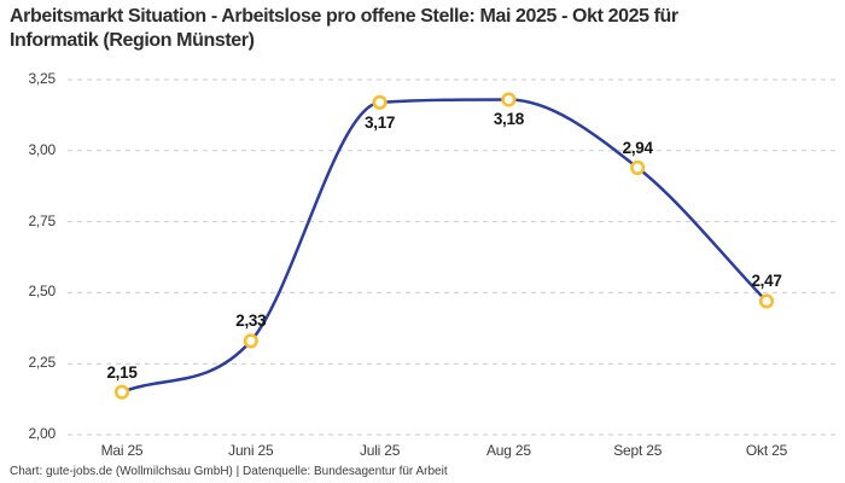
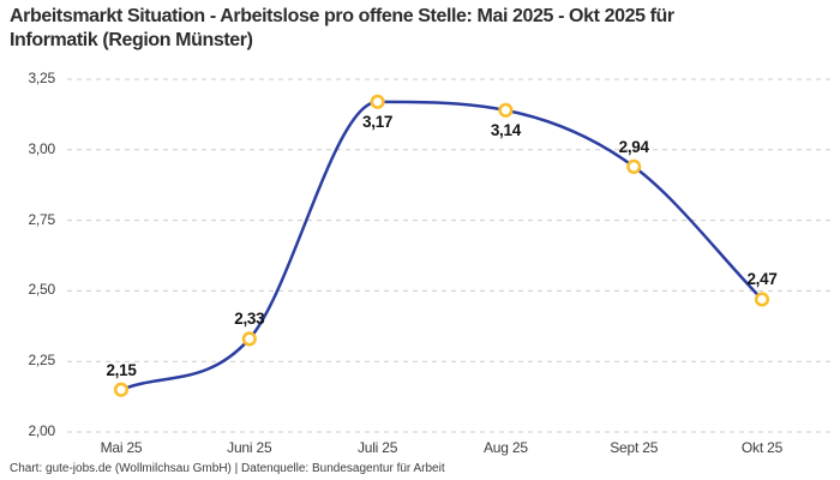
Aug 25: 3,18 -> 3,14
